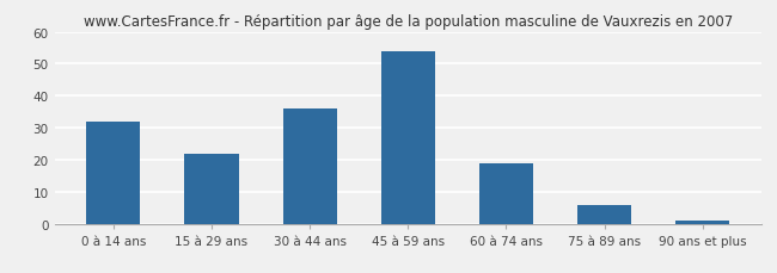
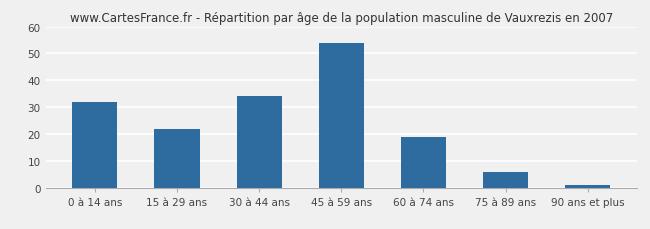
30 à 44 ans: 36 -> 34
